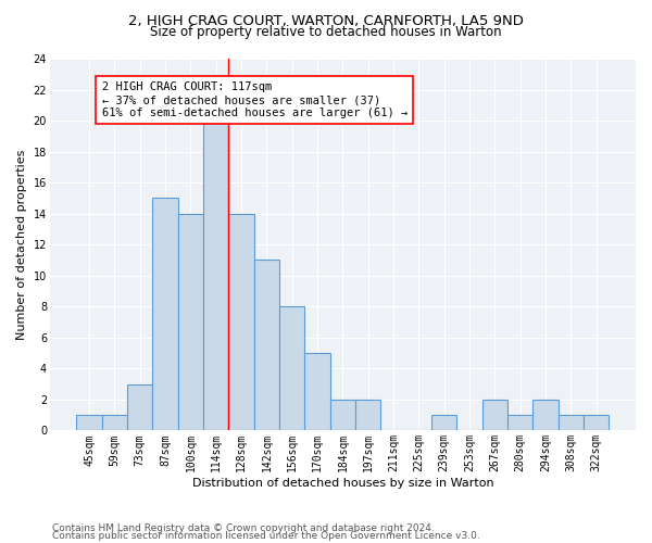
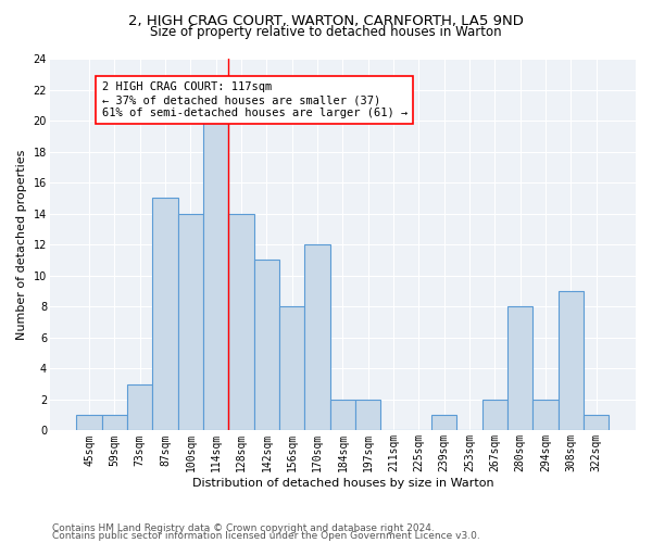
170sqm: 5 -> 12
280sqm: 1 -> 8
308sqm: 1 -> 9
